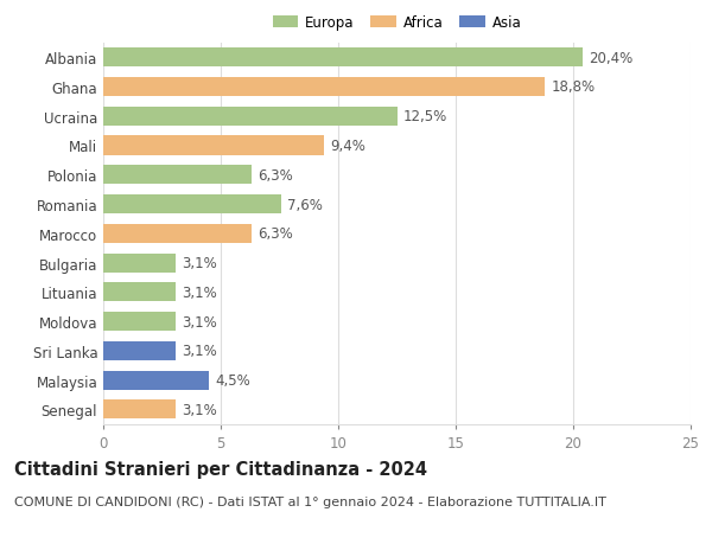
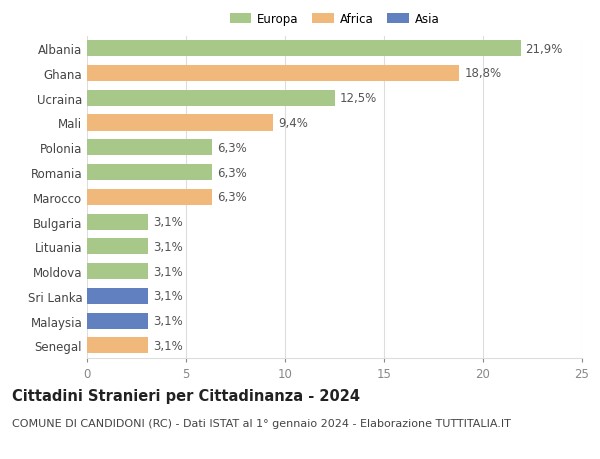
Albania: 20,4% -> 21,9%
Romania: 7,6% -> 6,3%
Malaysia: 4,5% -> 3,1%
